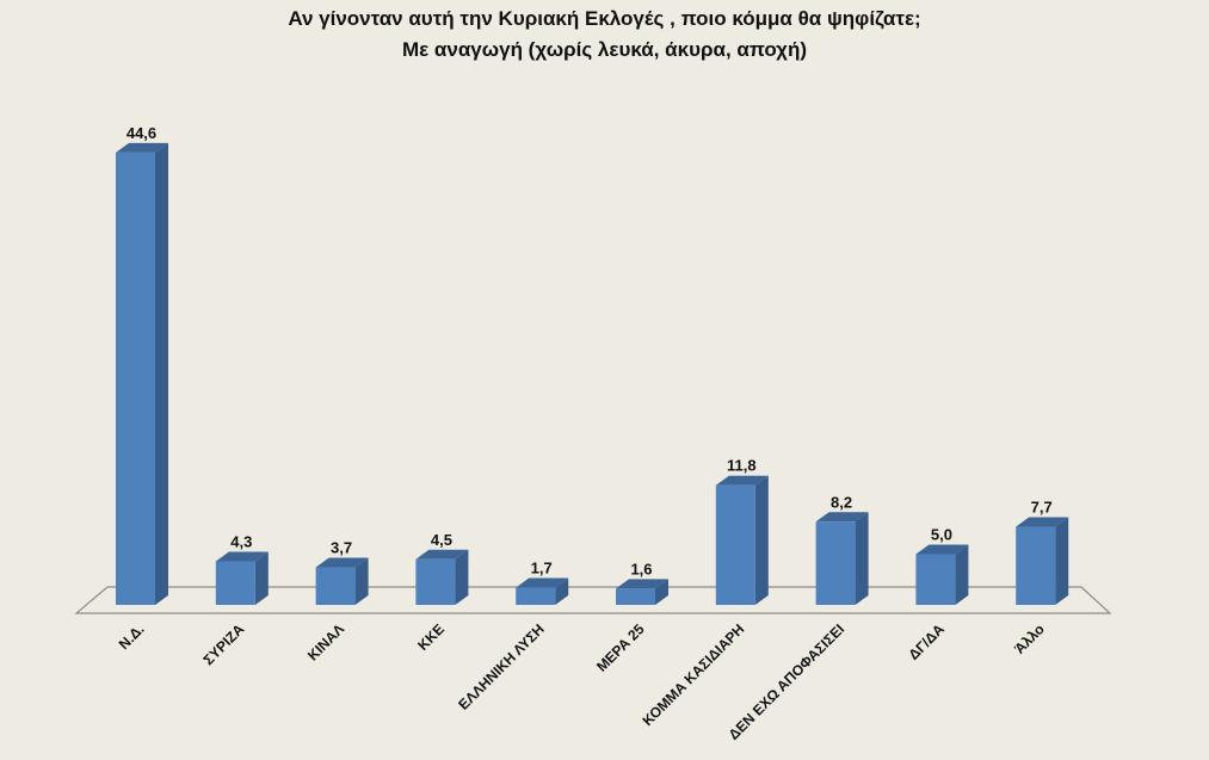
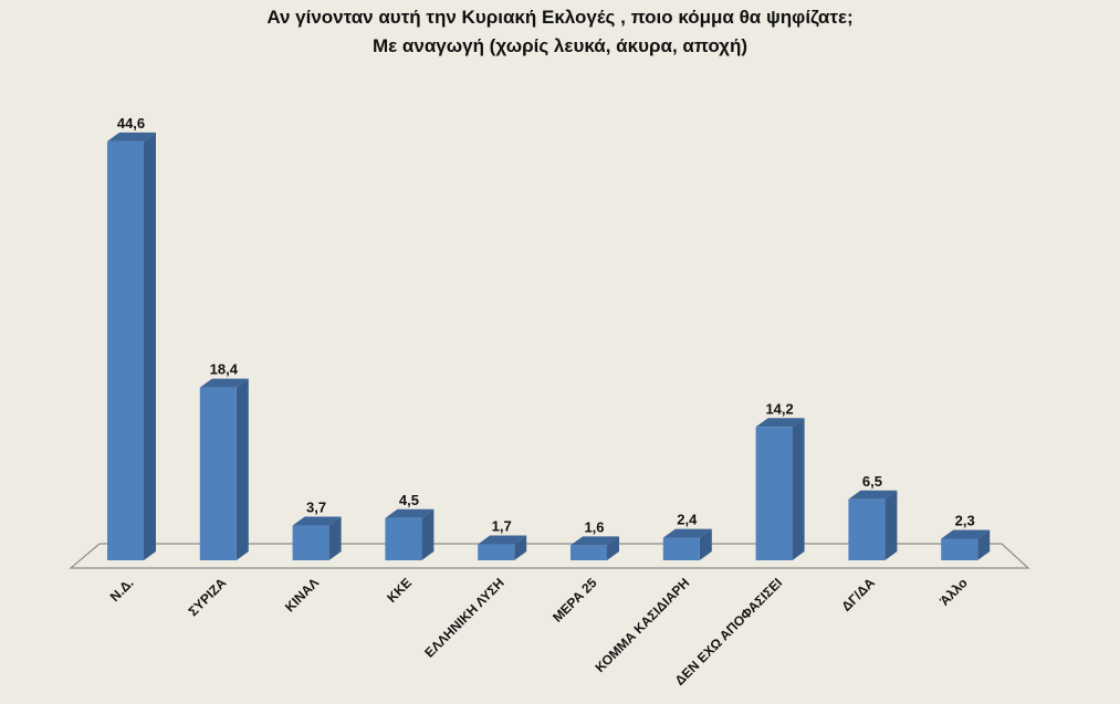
ΣΥΡΙΖΑ: 4,3 -> 18,4
ΚΟΜΜΑ ΚΑΣΙΔΙΑΡΗ: 11,8 -> 2,4
ΔΕΝ ΕΧΩ ΑΠΟΦΑΣΙΣΕΙ: 8,2 -> 14,2
ΔΓ/ΔΑ: 5,0 -> 6,5
Άλλο: 7,7 -> 2,3
